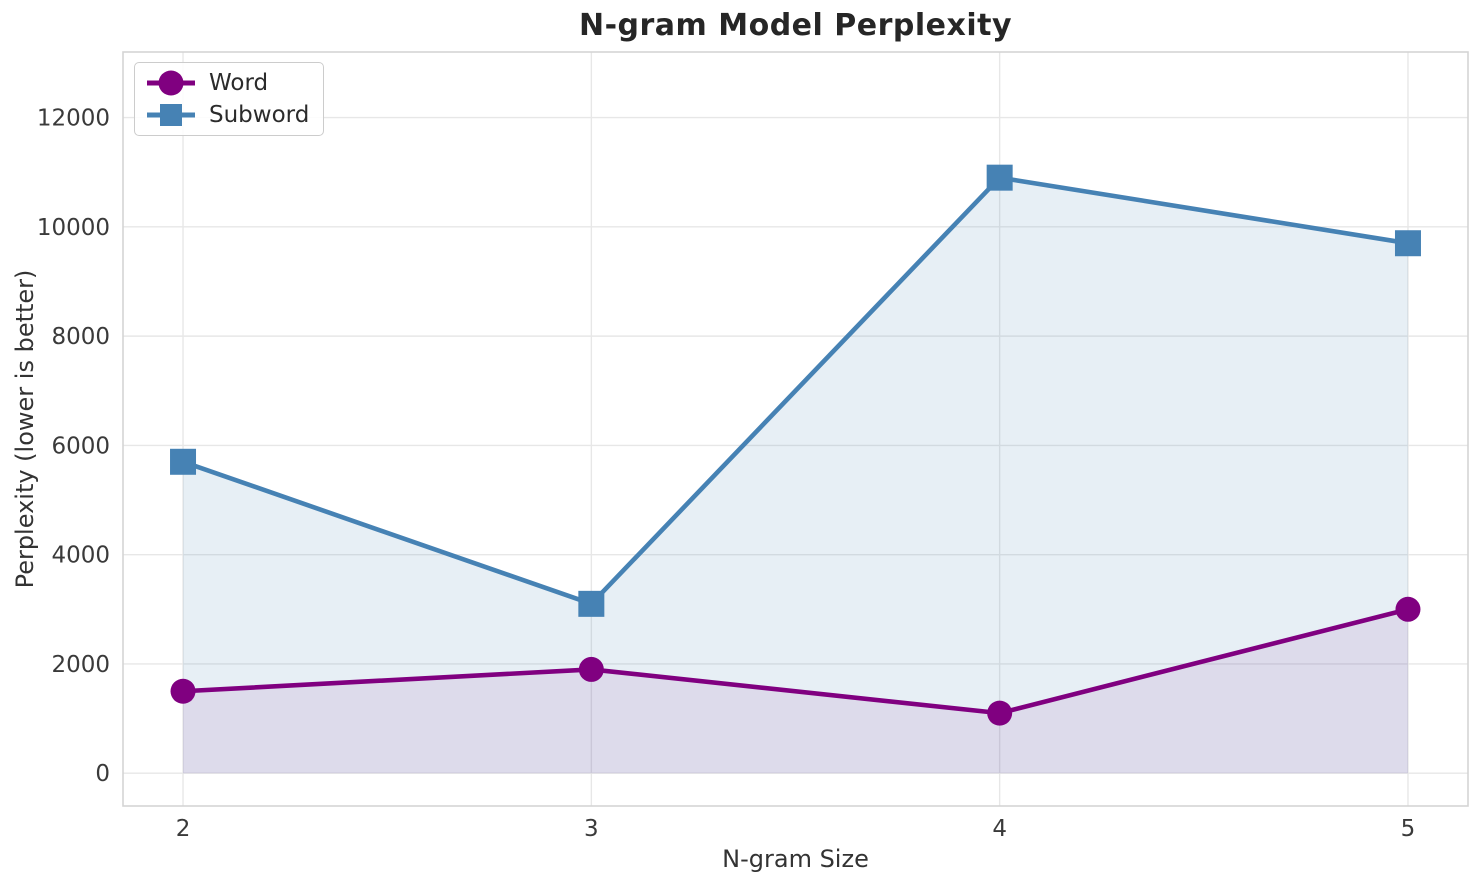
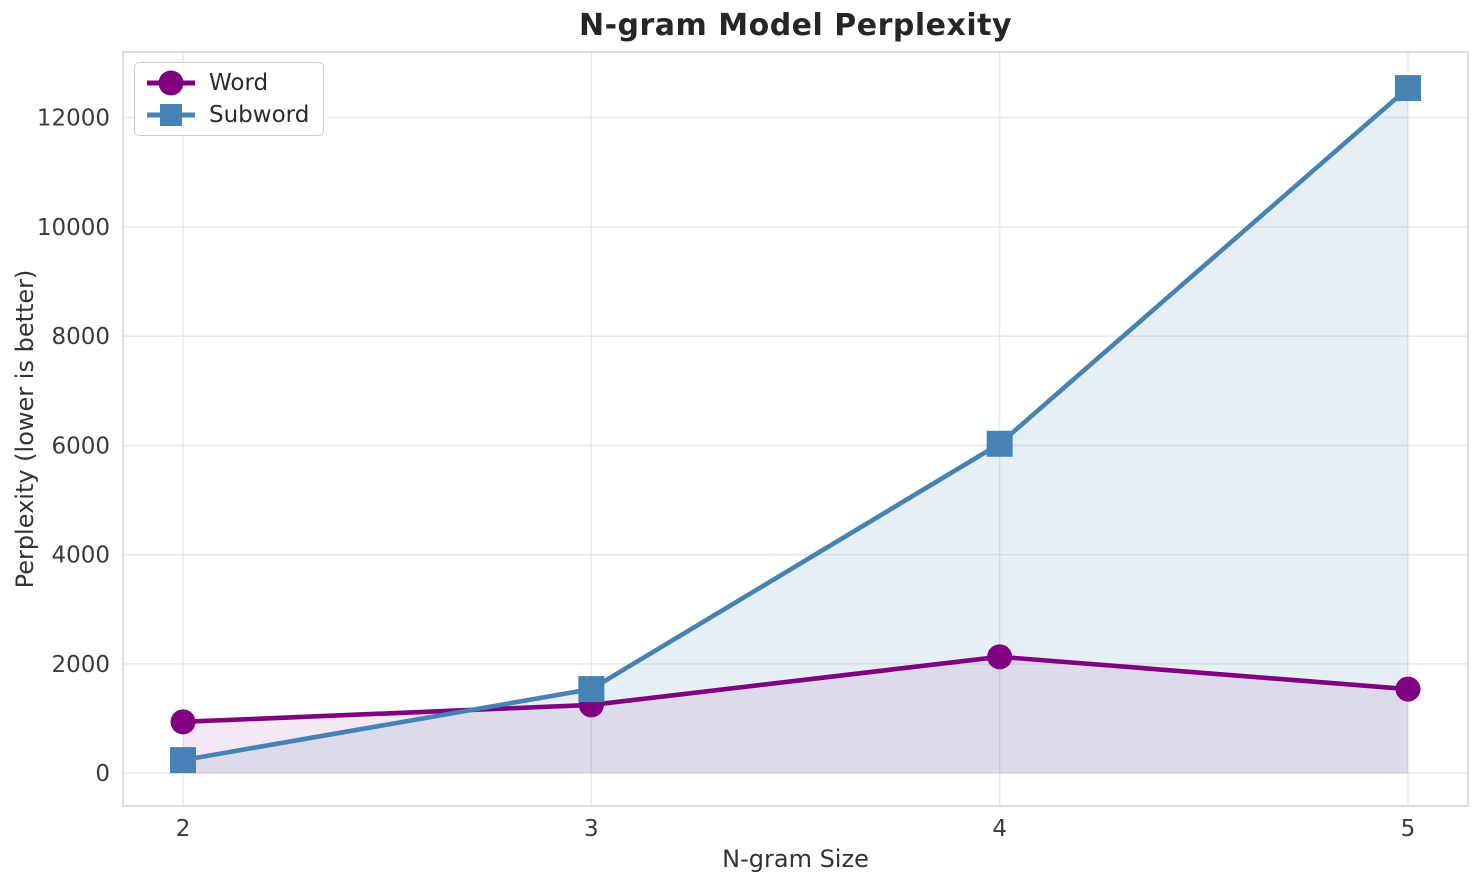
Word/2: 1500 -> 900
Subword/2: 5700 -> 200
Word/3: 1900 -> 1200
Subword/3: 3100 -> 1500
Word/4: 1100 -> 2100
Subword/4: 10900 -> 6000
Word/5: 3000 -> 1500
Subword/5: 9700 -> 12500
